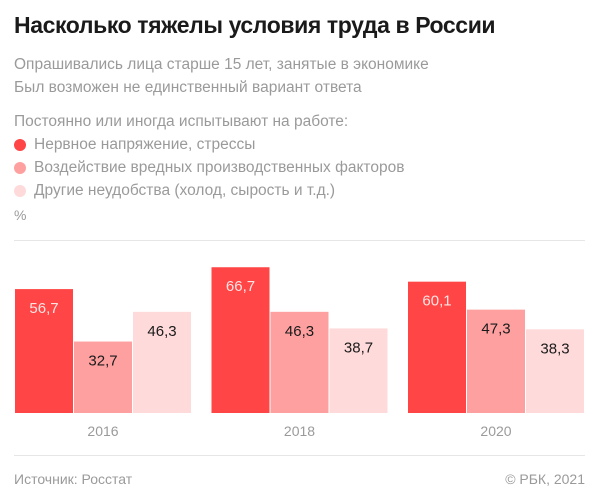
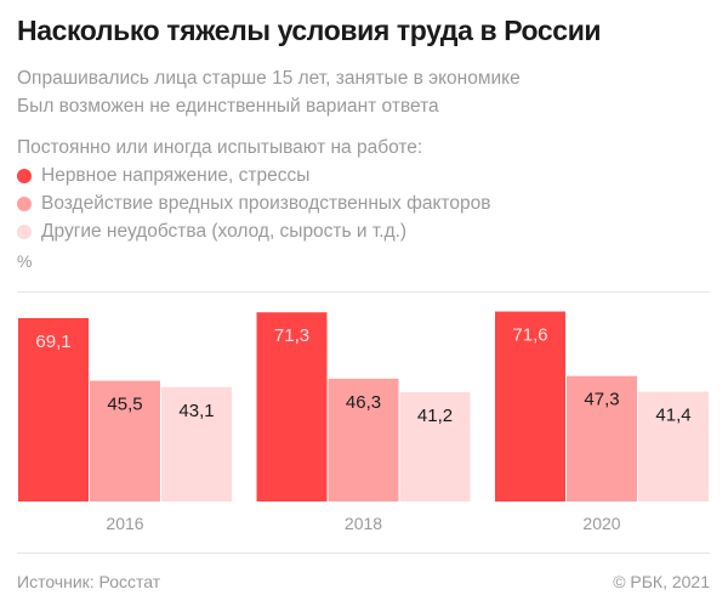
Нервное напряжение, стрессы/2016: 56,7 -> 69,1
Воздействие вредных производственных факторов/2016: 32,7 -> 45,5
Другие неудобства (холод, сырость и т.д.)/2016: 46,3 -> 43,1
Нервное напряжение, стрессы/2018: 66,7 -> 71,3
Другие неудобства (холод, сырость и т.д.)/2018: 38,7 -> 41,2
Нервное напряжение, стрессы/2020: 60,1 -> 71,6
Другие неудобства (холод, сырость и т.д.)/2020: 38,3 -> 41,4
